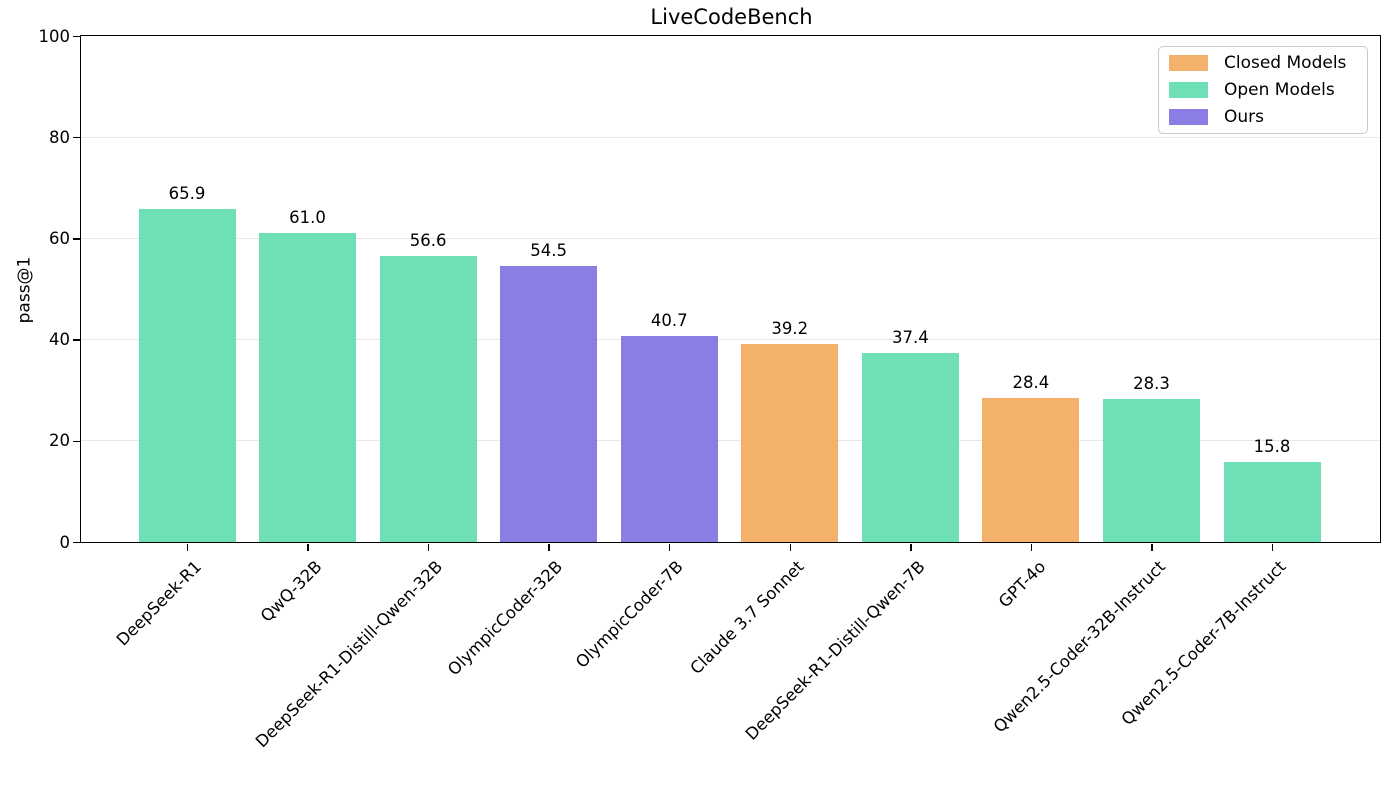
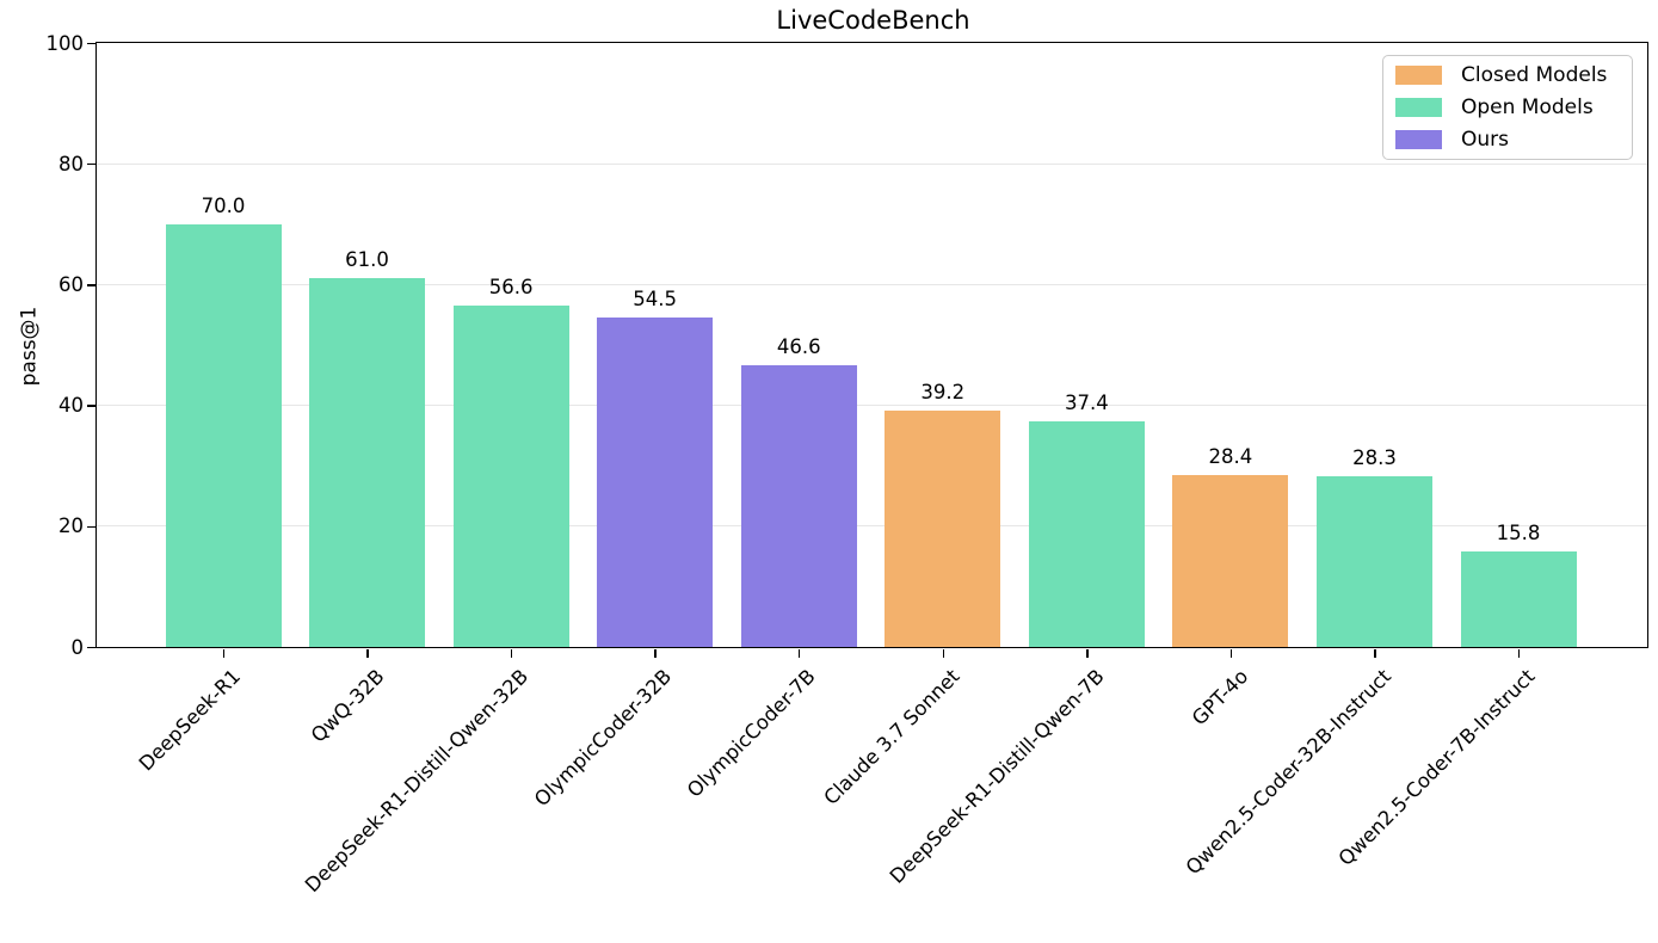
DeepSeek-R1: 65.9 -> 70.0
OlympicCoder-7B: 40.7 -> 46.6
